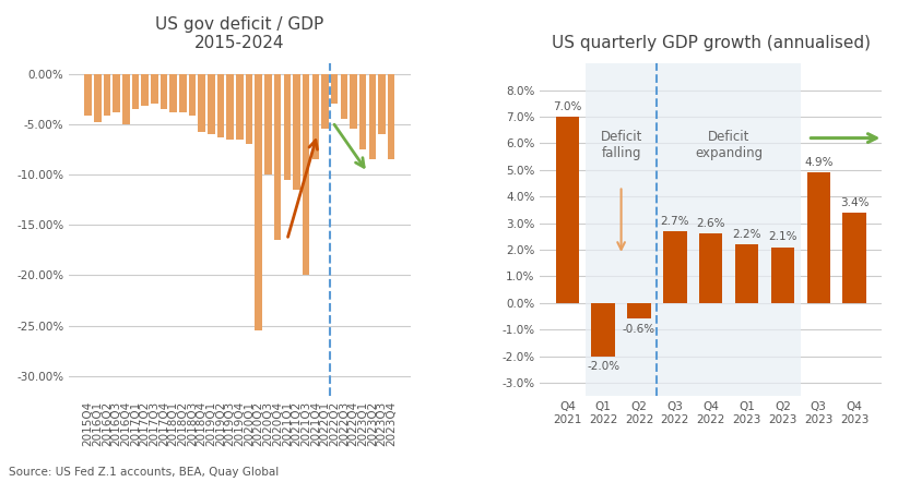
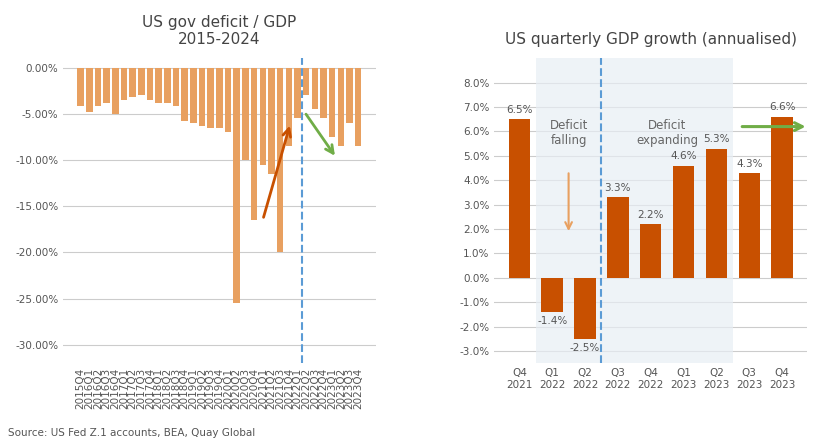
US quarterly GDP growth (annualised)/Q4 2021: 7.0% -> 6.5%
US quarterly GDP growth (annualised)/Q1 2022: -2.0% -> -1.4%
US quarterly GDP growth (annualised)/Q2 2022: -0.6% -> -2.5%
US quarterly GDP growth (annualised)/Q3 2022: 2.7% -> 3.3%
US quarterly GDP growth (annualised)/Q4 2022: 2.6% -> 2.2%
US quarterly GDP growth (annualised)/Q1 2023: 2.2% -> 4.6%
US quarterly GDP growth (annualised)/Q2 2023: 2.1% -> 5.3%
US quarterly GDP growth (annualised)/Q3 2023: 4.9% -> 4.3%
US quarterly GDP growth (annualised)/Q4 2023: 3.4% -> 6.6%
